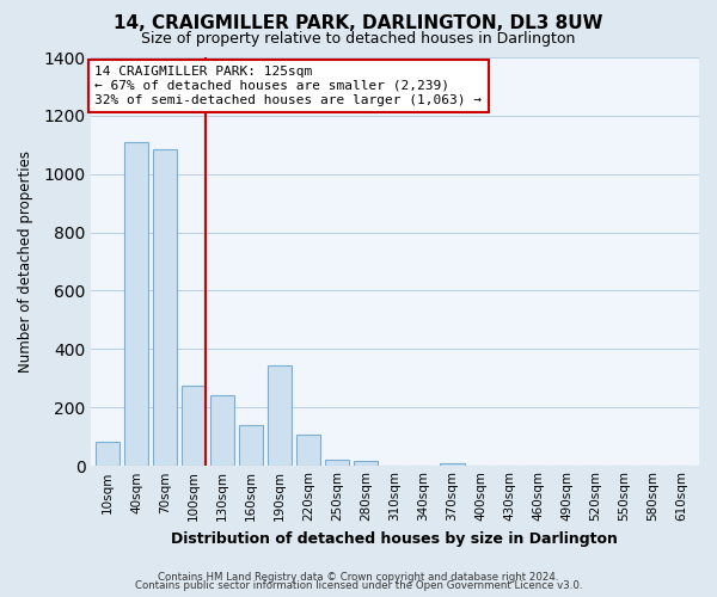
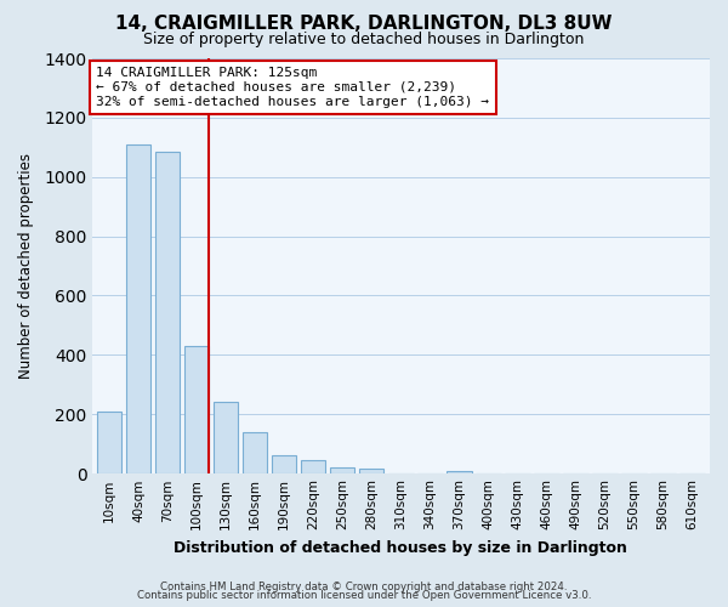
10sqm: 80 -> 210
100sqm: 275 -> 430
190sqm: 345 -> 60
220sqm: 105 -> 47
